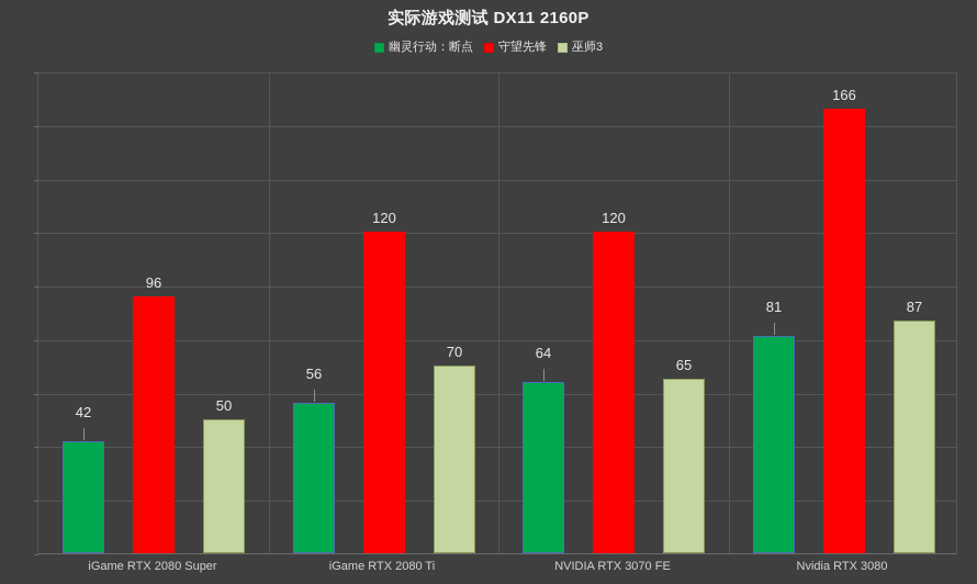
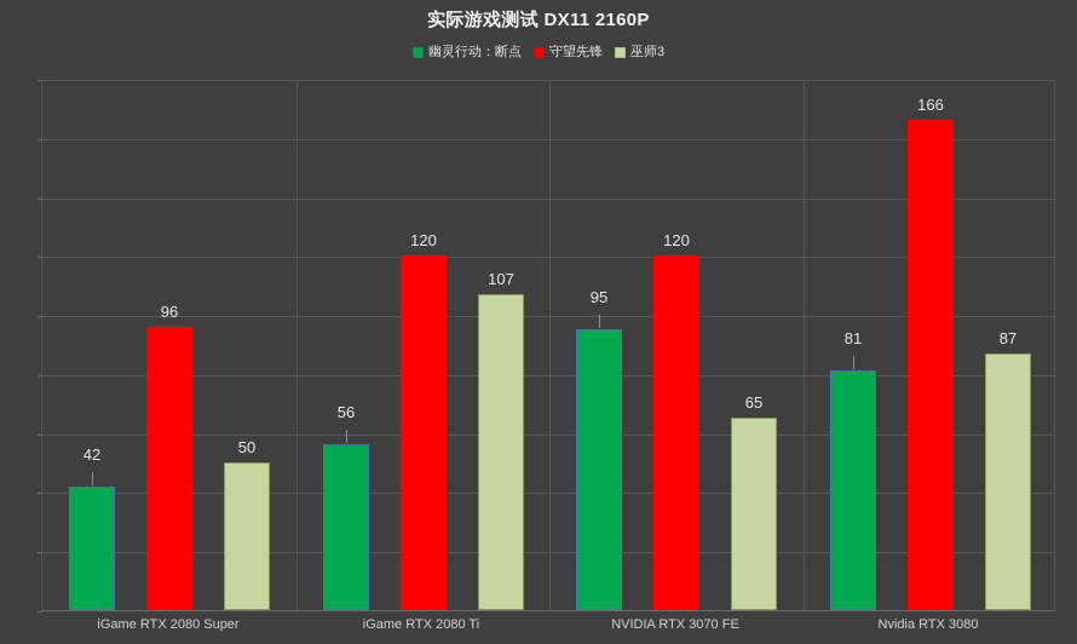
巫师3/iGame RTX 2080 Ti: 70 -> 107
幽灵行动：断点/NVIDIA RTX 3070 FE: 64 -> 95
